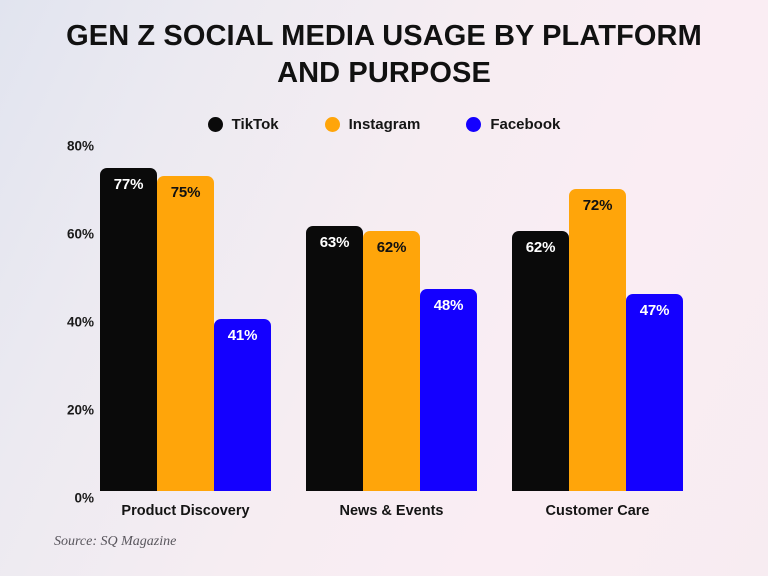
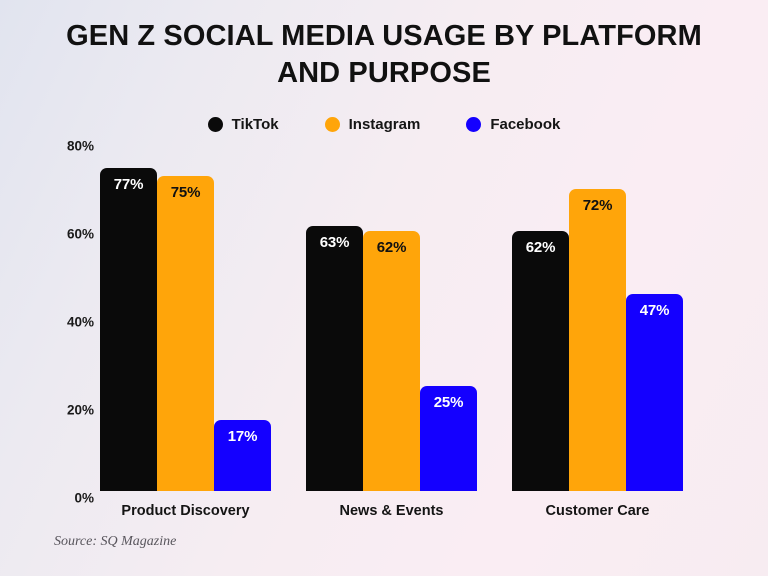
Facebook/Product Discovery: 41% -> 17%
Facebook/News & Events: 48% -> 25%
